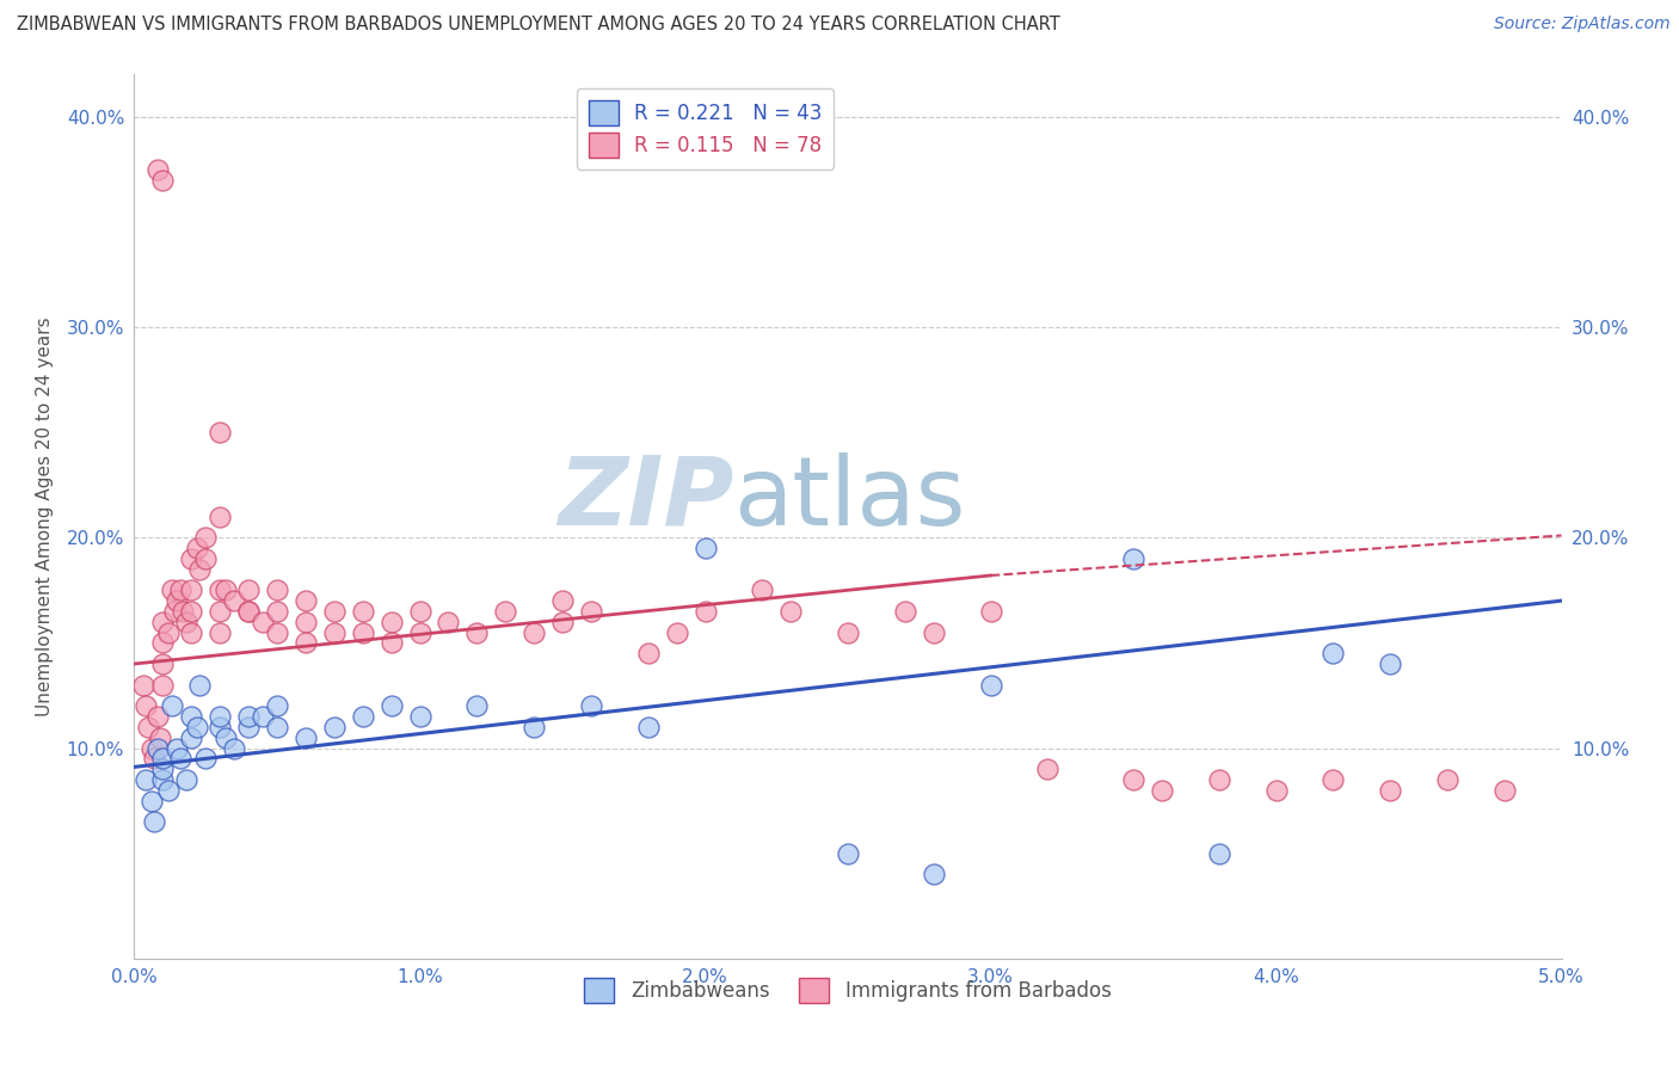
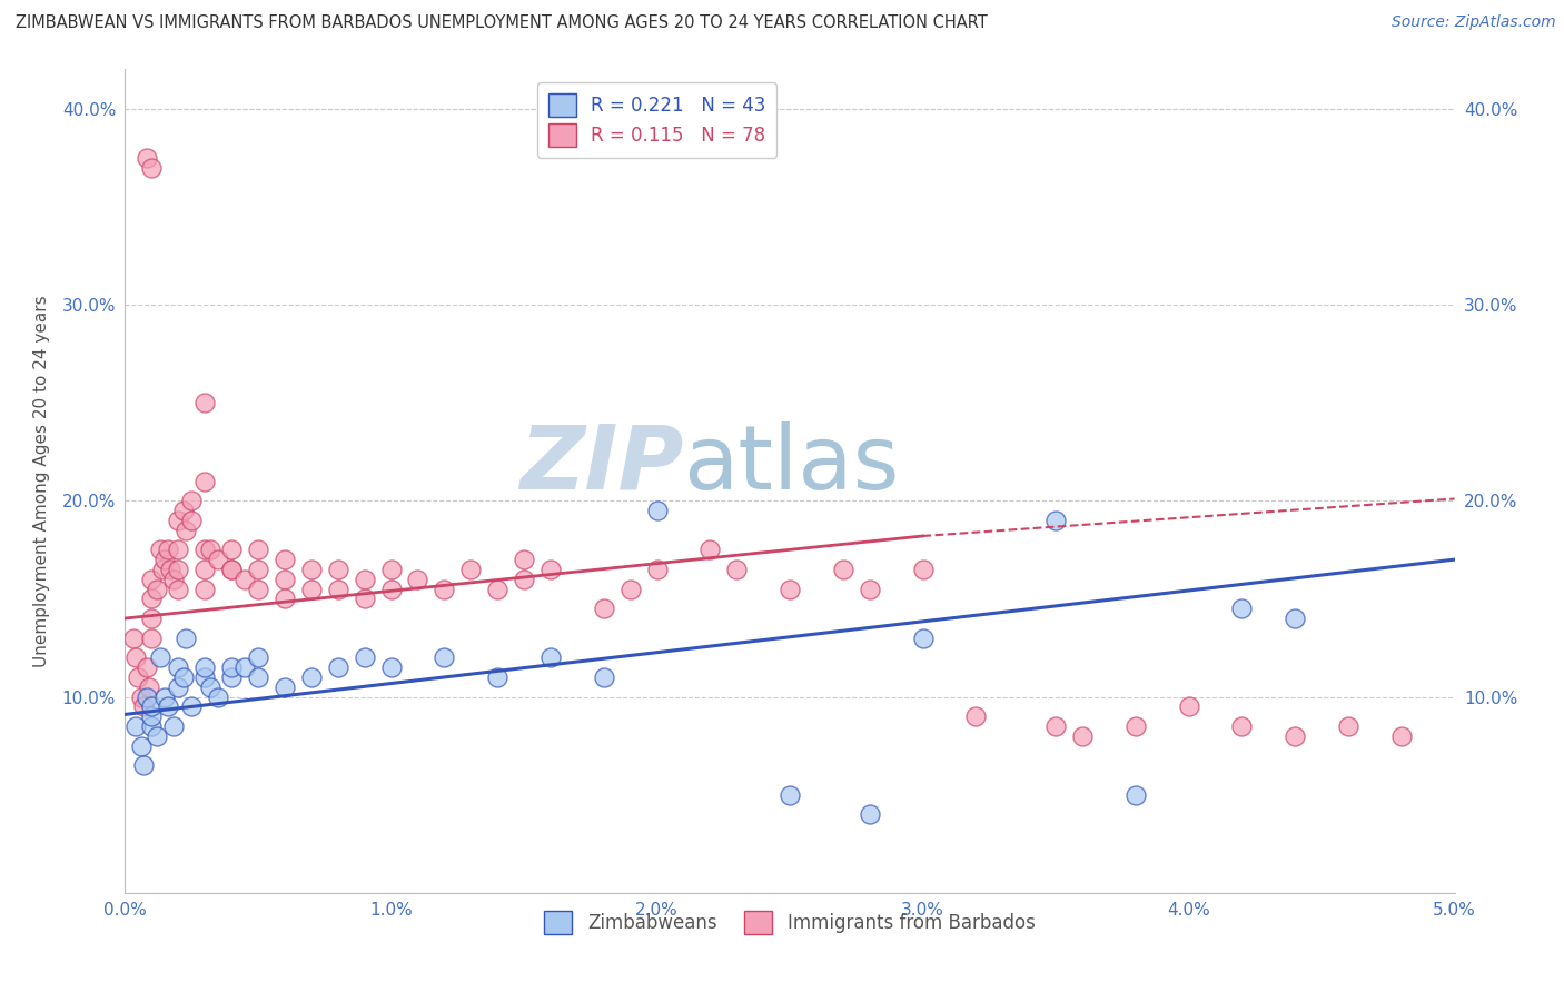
Immigrants from Barbados/4.0%: 8.0% -> 9.5%
